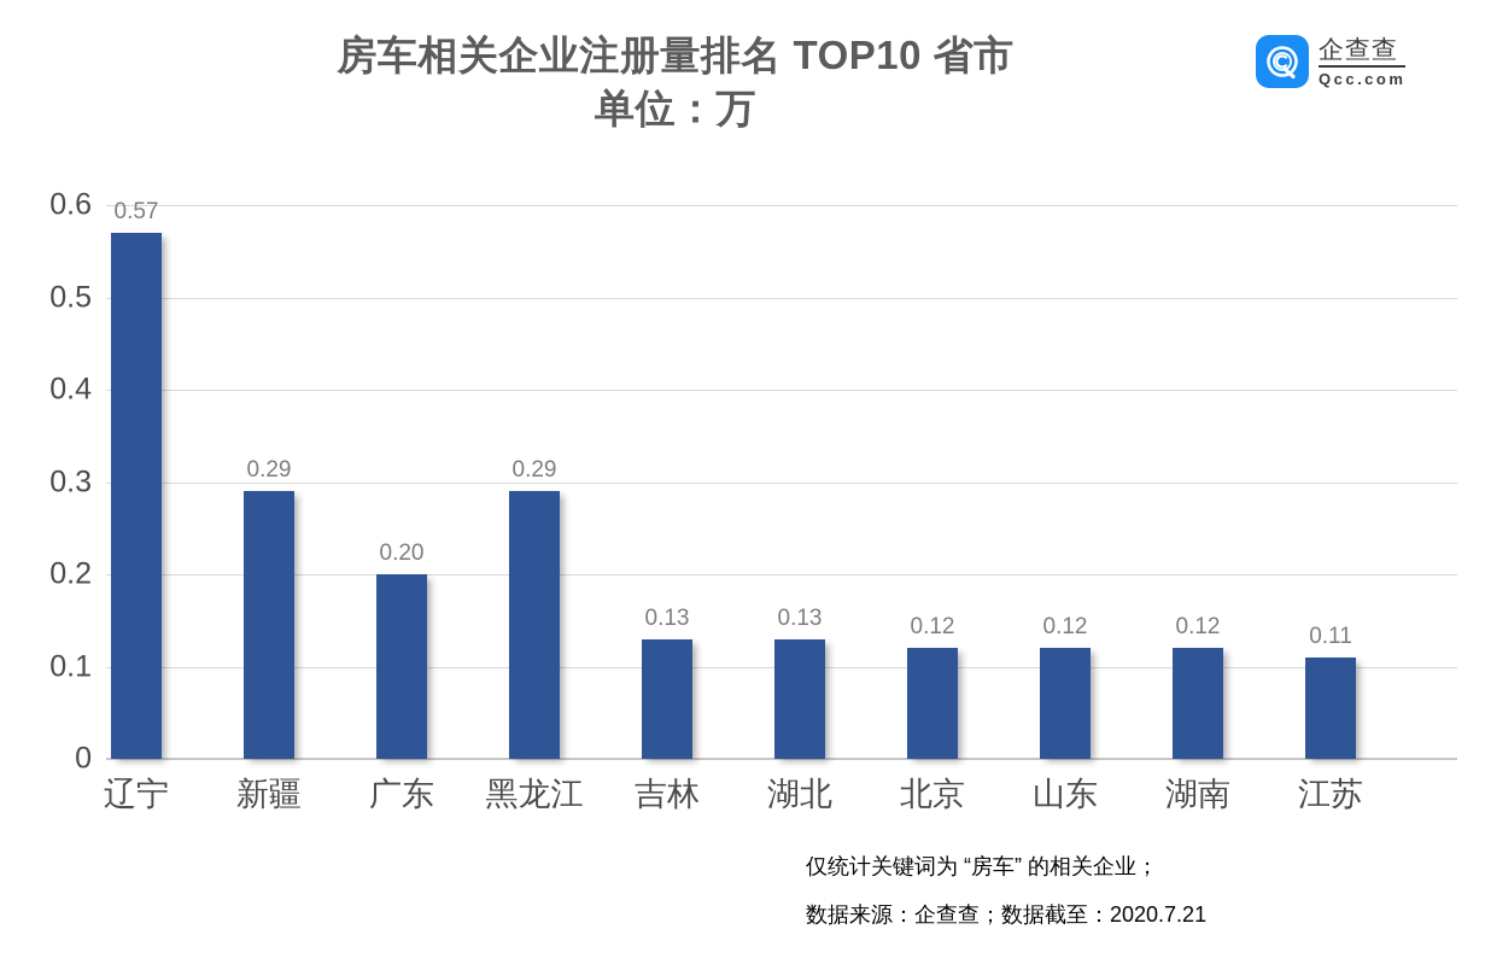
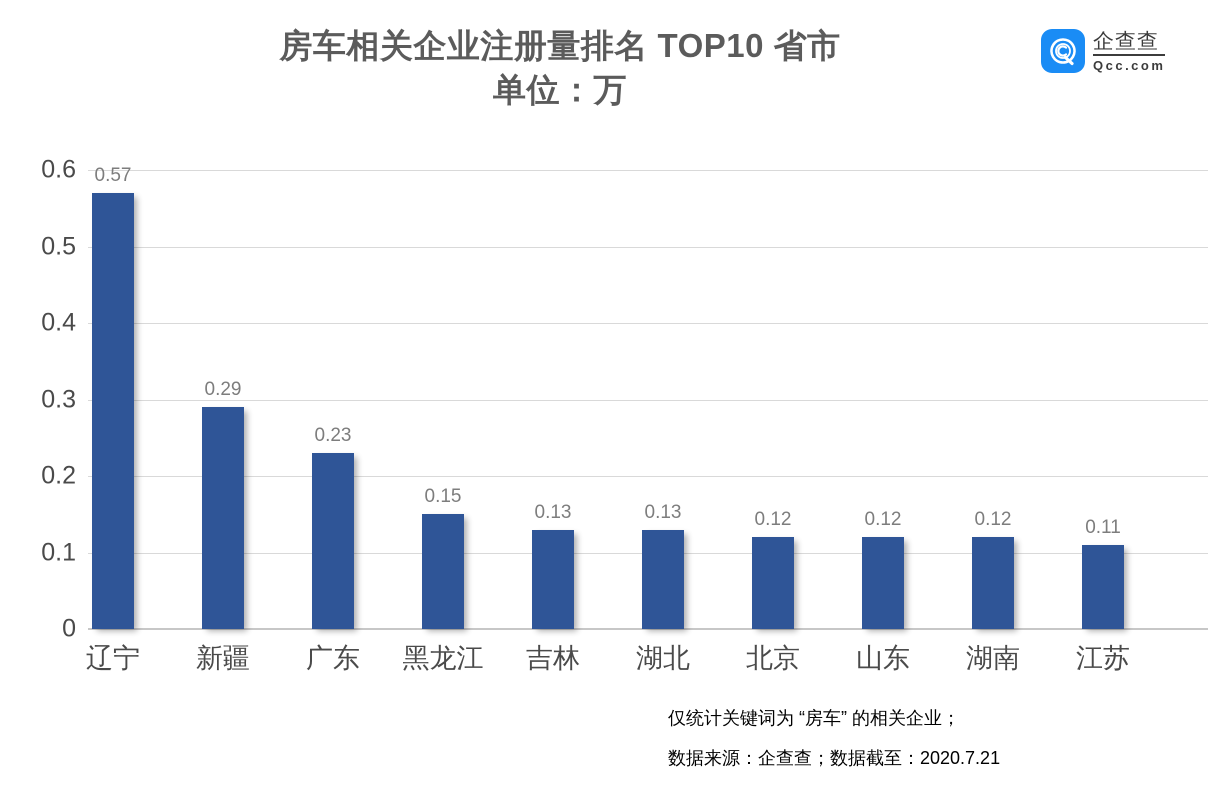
广东: 0.20 -> 0.23
黑龙江: 0.29 -> 0.15
